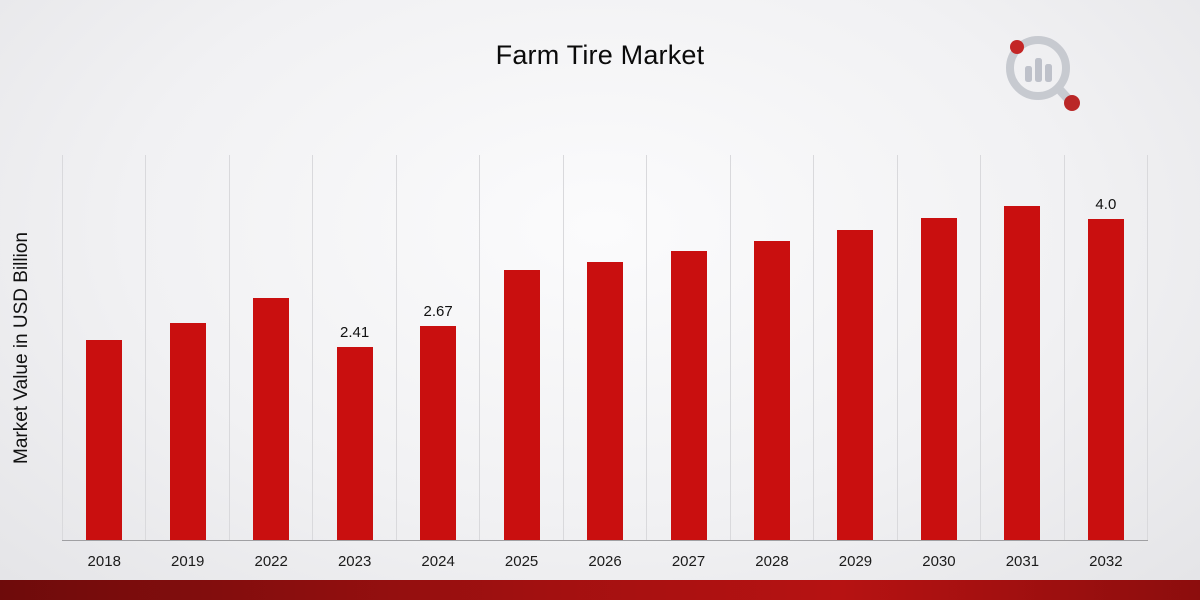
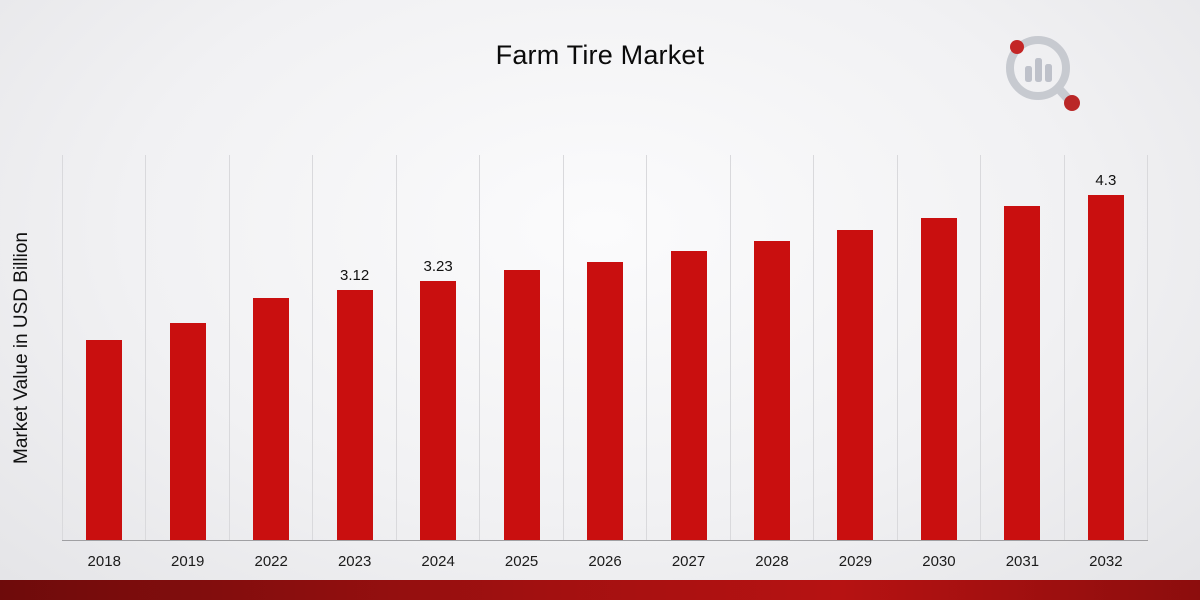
2023: 2.41 -> 3.12
2024: 2.67 -> 3.23
2032: 4.0 -> 4.3
